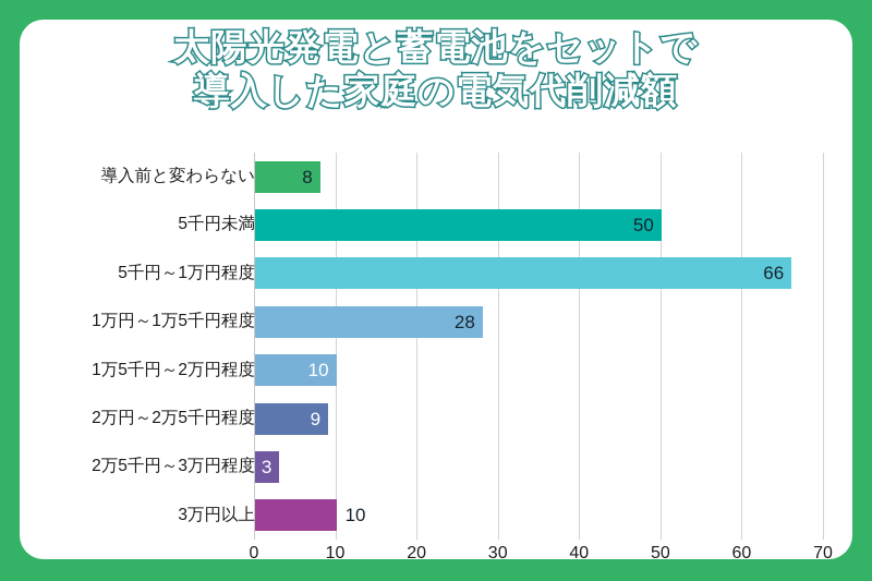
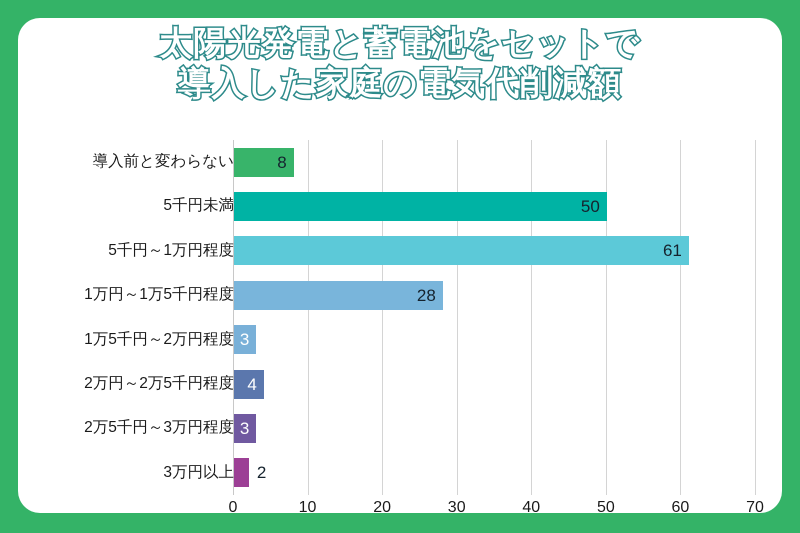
5千円～1万円程度: 66 -> 61
1万5千円～2万円程度: 10 -> 3
2万円～2万5千円程度: 9 -> 4
3万円以上: 10 -> 2
